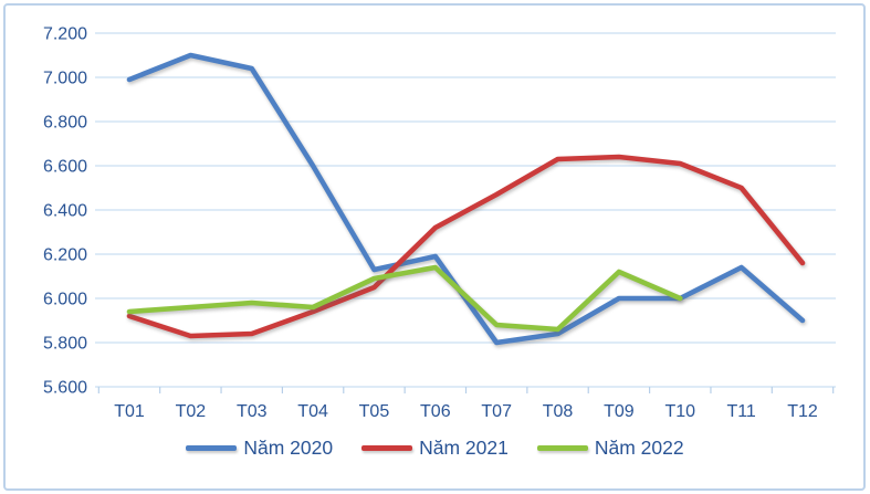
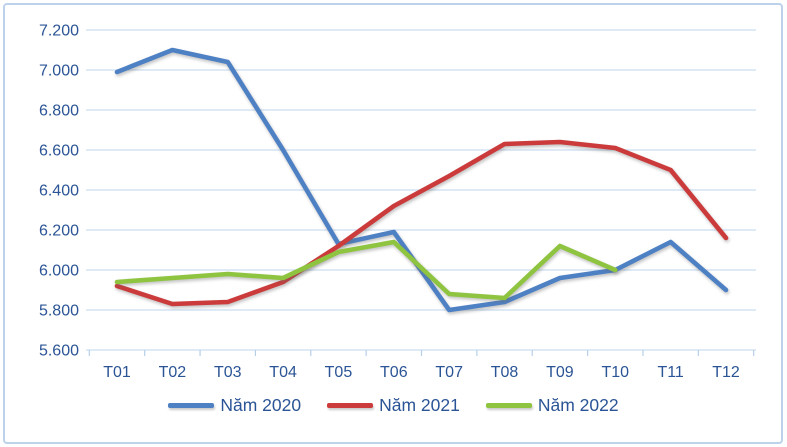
Năm 2021/T05: 6050 -> 6120
Năm 2020/T09: 6000 -> 5960
